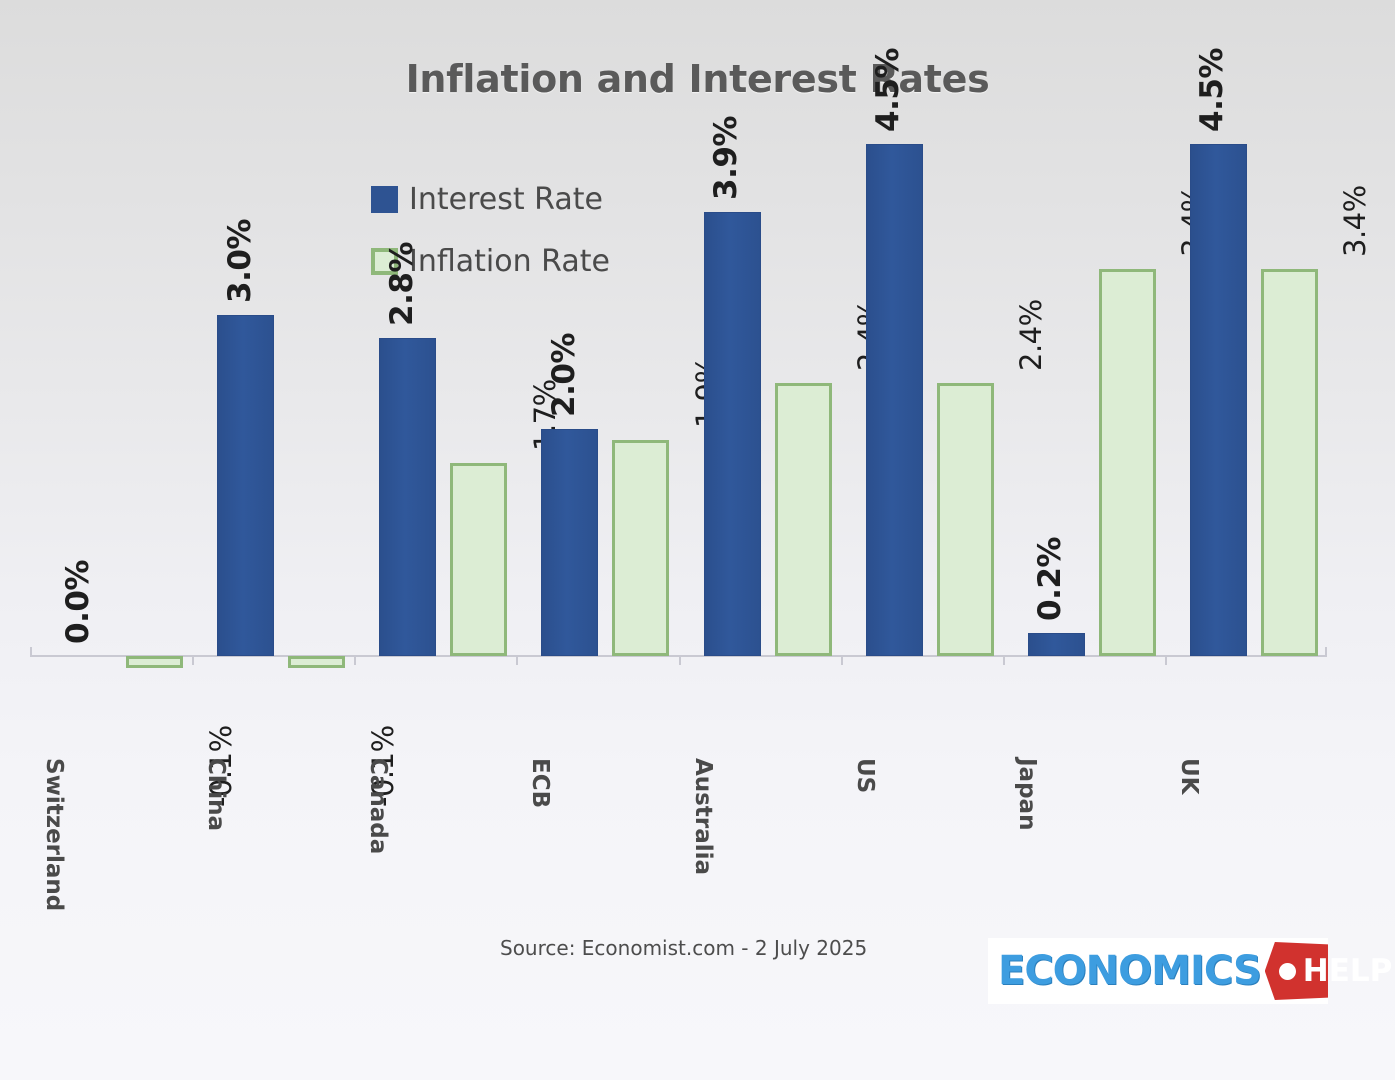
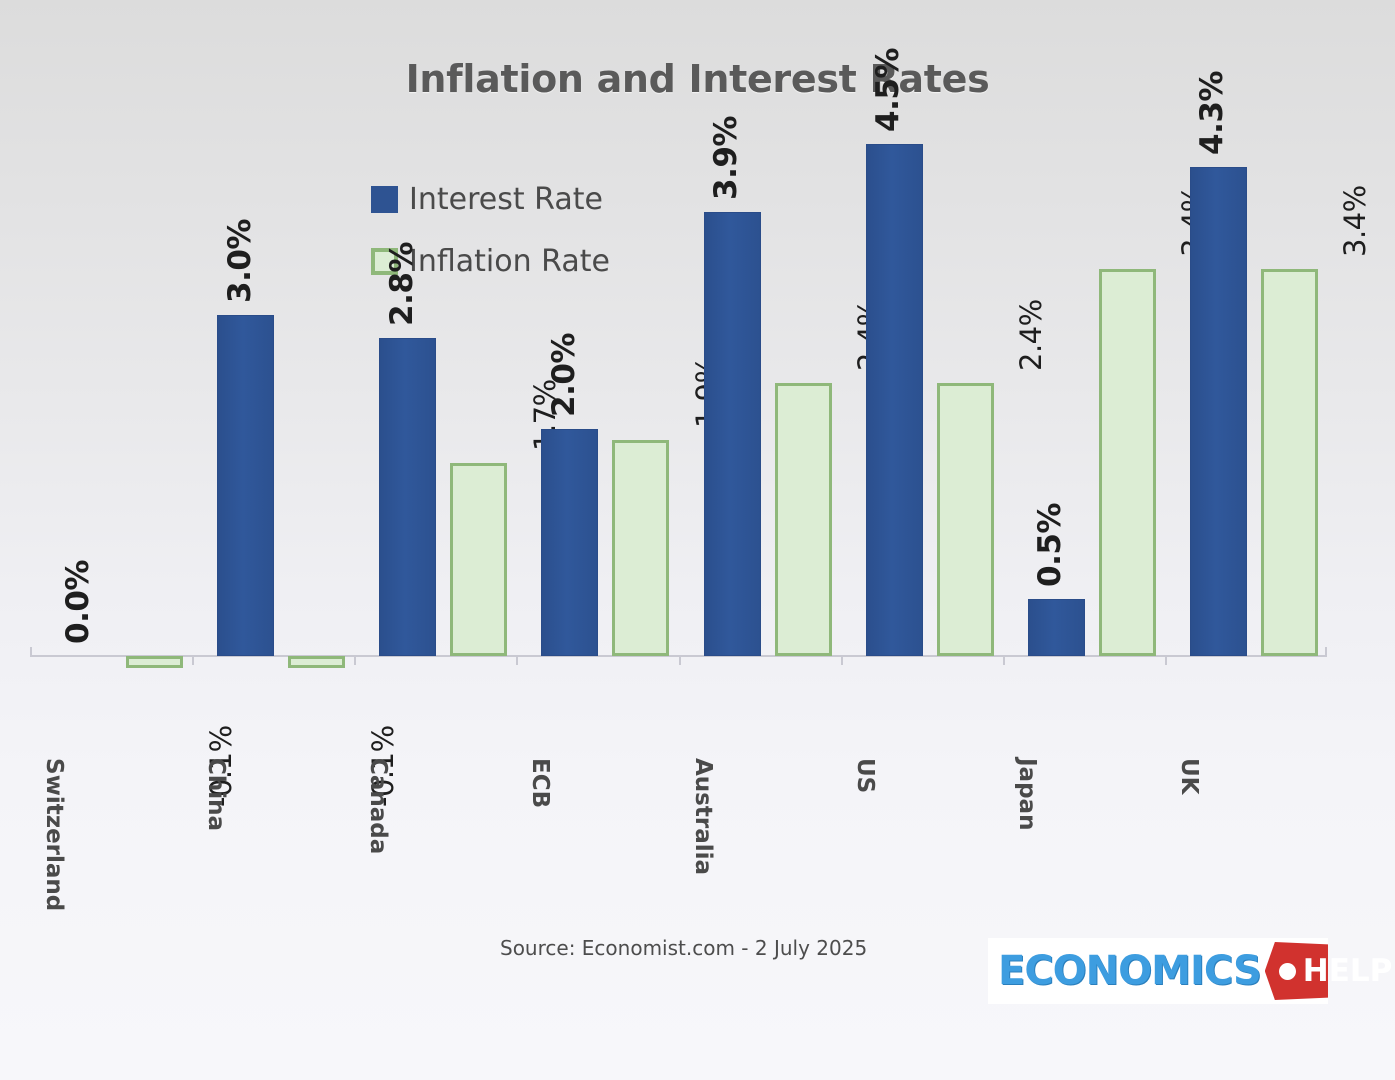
Interest Rate/Japan: 0.2% -> 0.5%
Interest Rate/UK: 4.5% -> 4.3%
